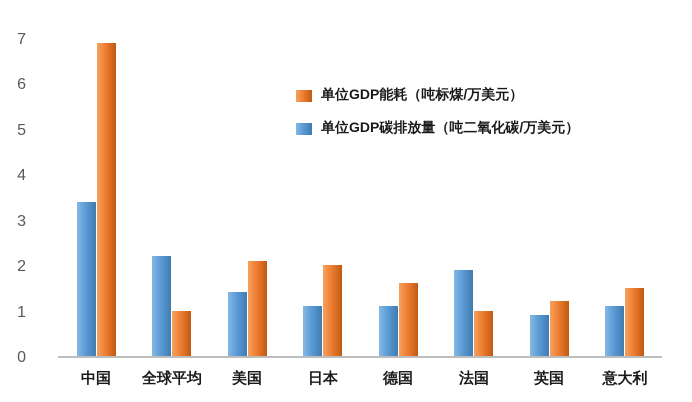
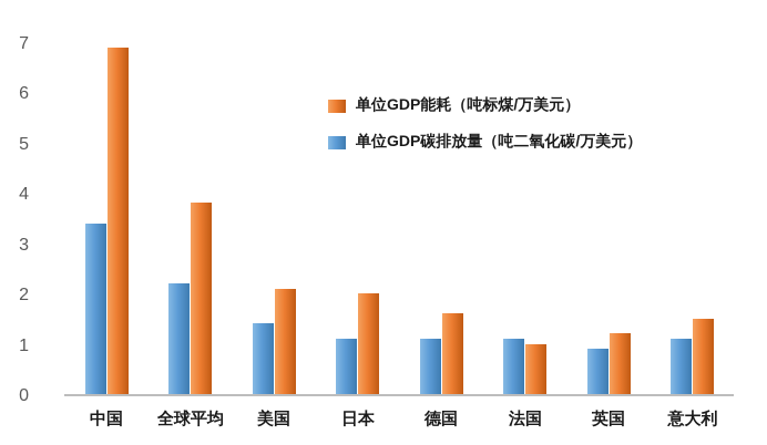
单位GDP能耗（吨标煤/万美元）/全球平均: 1.0 -> 3.8
单位GDP碳排放量（吨二氧化碳/万美元）/法国: 1.9 -> 1.1
